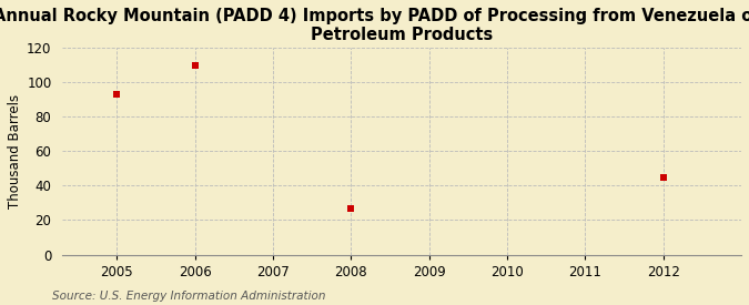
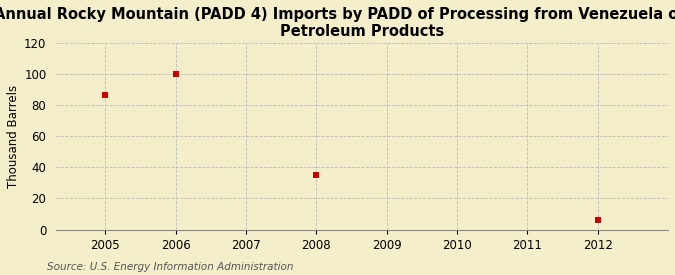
2005: 93 -> 87
2006: 110 -> 100
2008: 27 -> 35
2012: 45 -> 6
